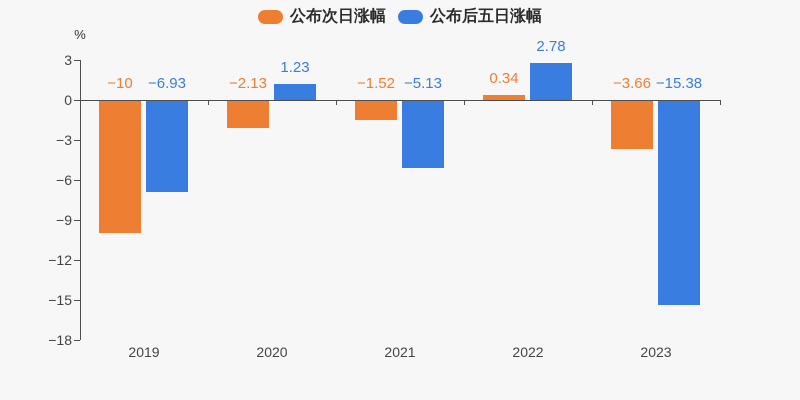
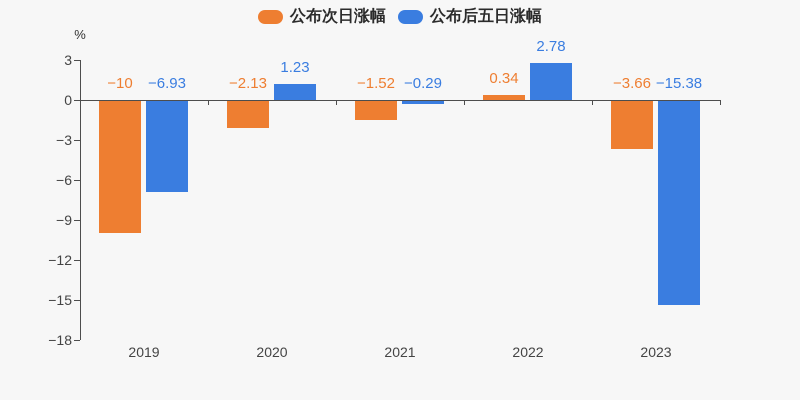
公布后五日涨幅/2021: −5.13 -> −0.29
